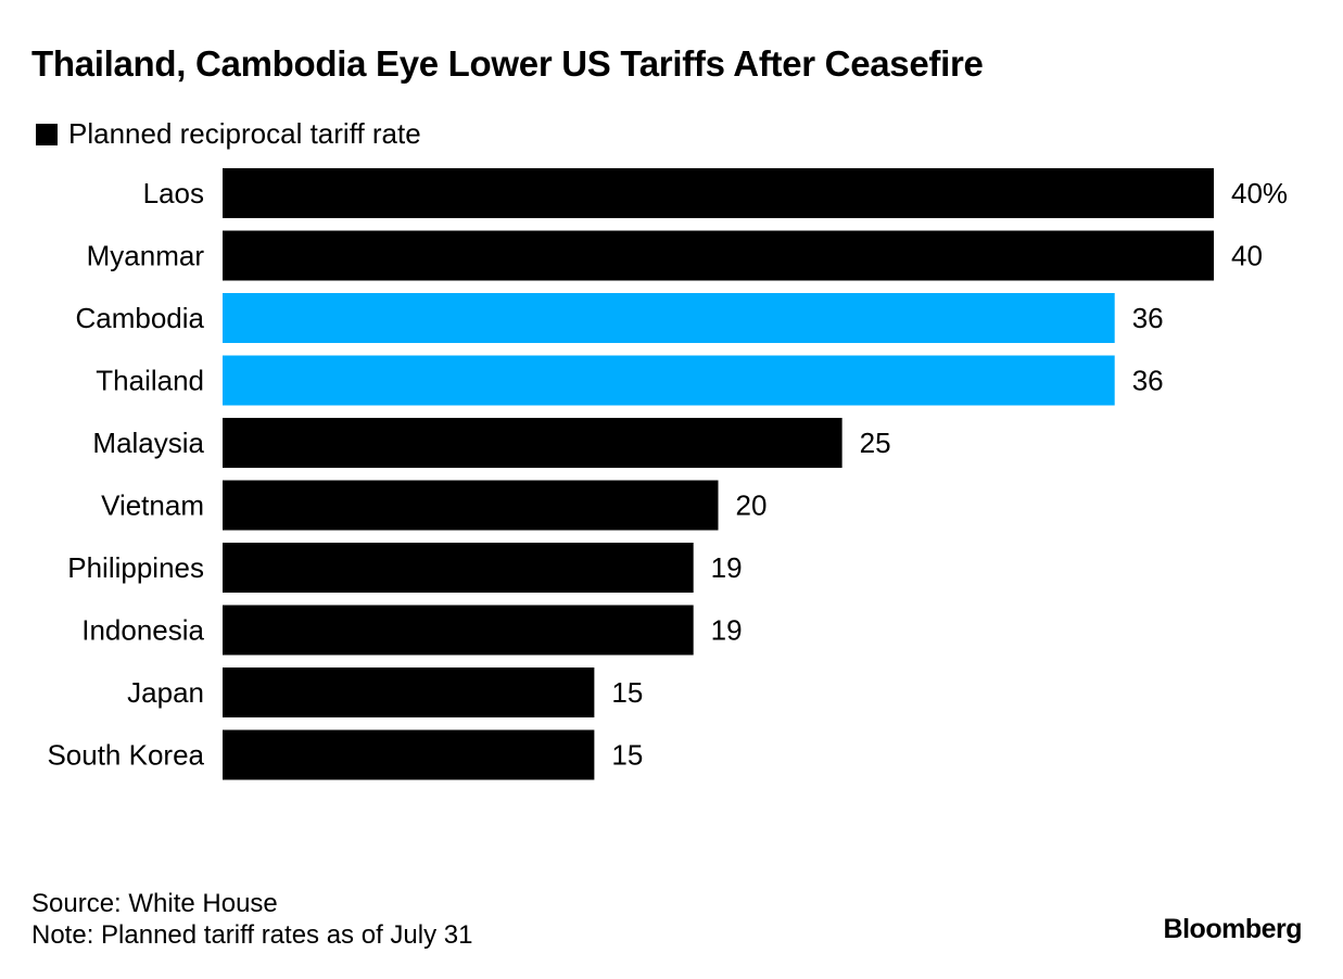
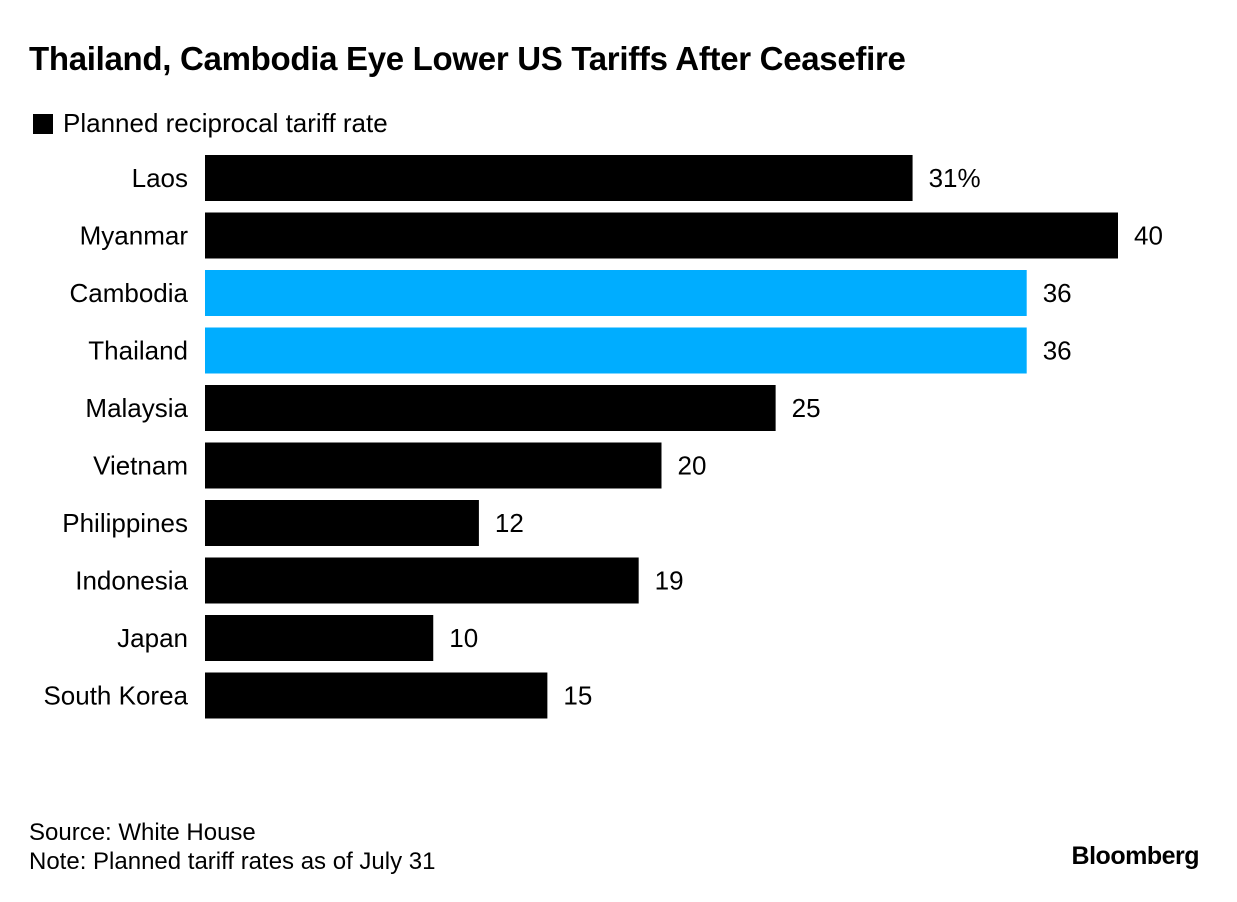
Laos: 40% -> 31%
Philippines: 19 -> 12
Japan: 15 -> 10
